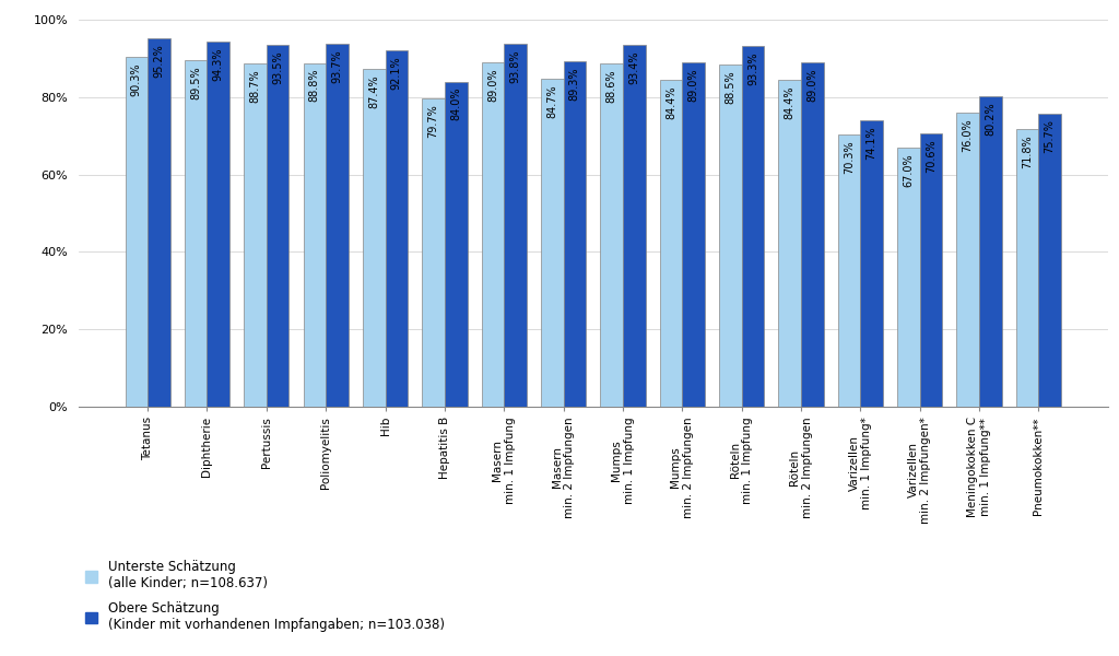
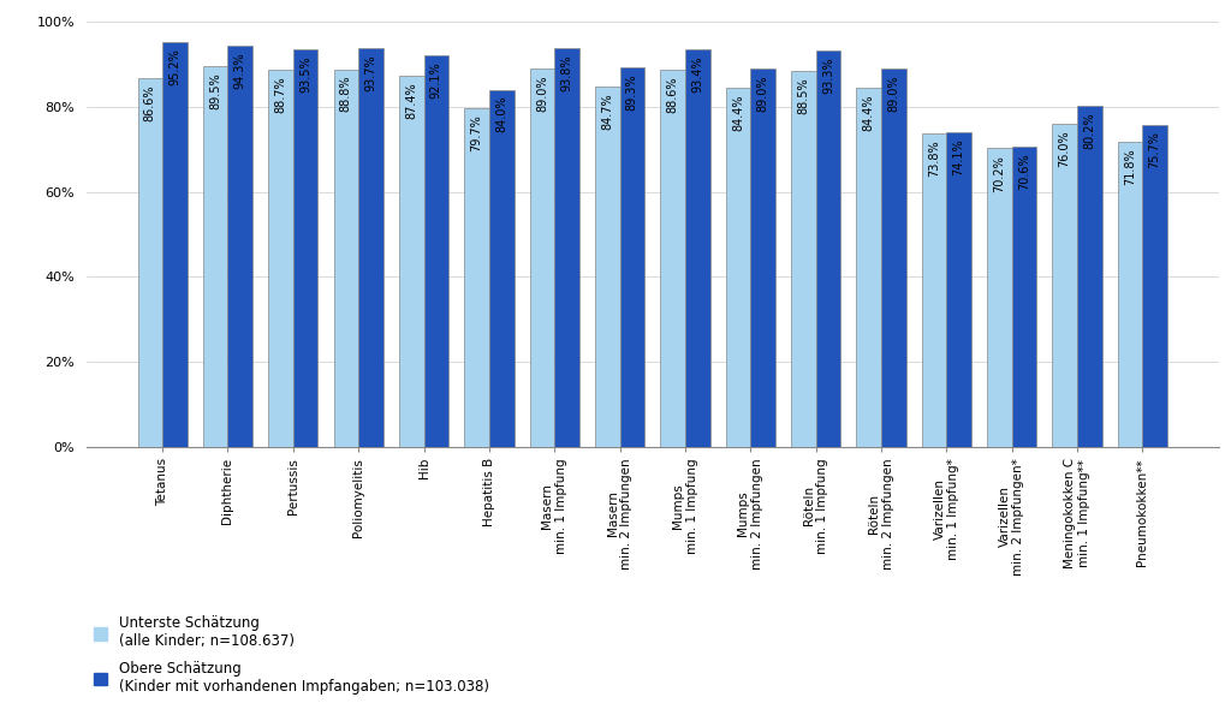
Unterste Schätzung (alle Kinder; n=108.637)/Tetanus: 90.3% -> 86.6%
Unterste Schätzung (alle Kinder; n=108.637)/Varizellen min. 1 Impfung*: 70.3% -> 73.8%
Unterste Schätzung (alle Kinder; n=108.637)/Varizellen min. 2 Impfungen*: 67.0% -> 70.2%
